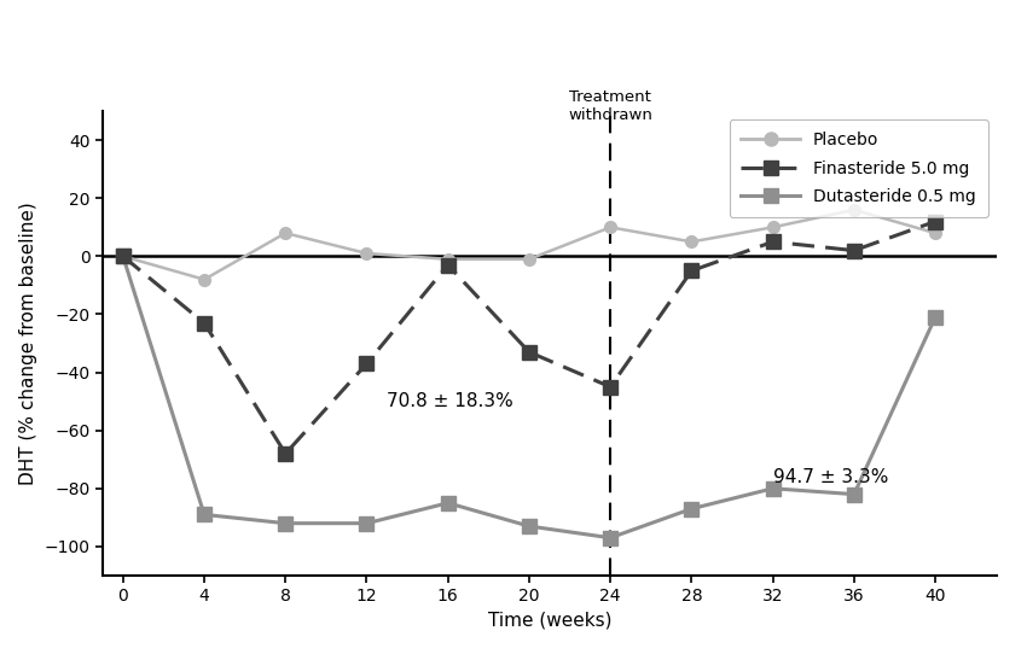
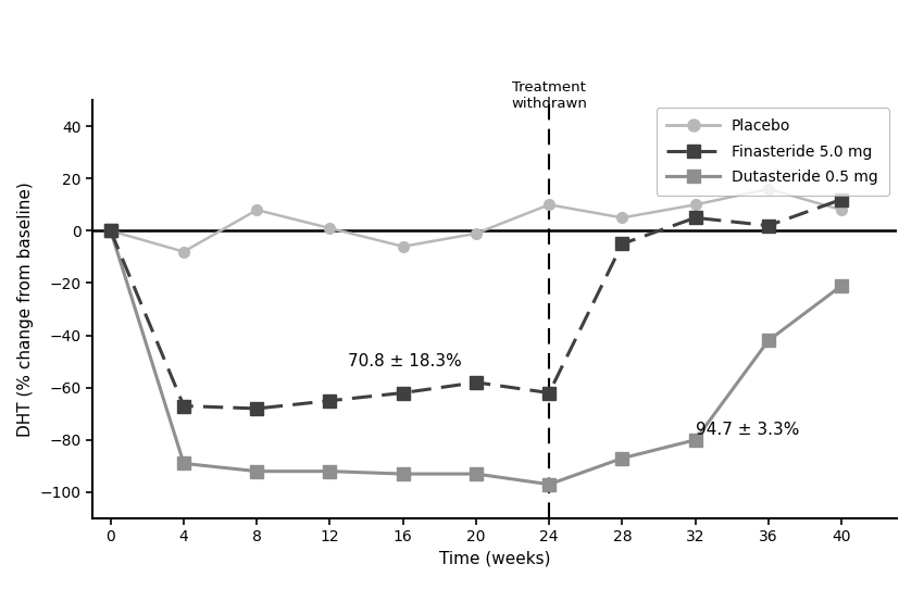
Finasteride 5.0 mg/4: -23 -> -67
Finasteride 5.0 mg/12: -37 -> -65
Placebo/16: -1 -> -6
Finasteride 5.0 mg/16: -3 -> -62
Dutasteride 0.5 mg/16: -85 -> -93
Finasteride 5.0 mg/20: -33 -> -58
Finasteride 5.0 mg/24: -45 -> -62
Dutasteride 0.5 mg/36: -82 -> -42
